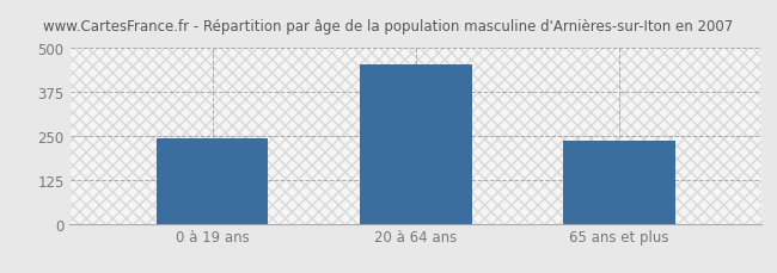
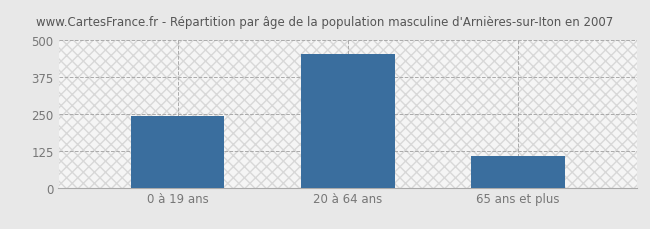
65 ans et plus: 235 -> 107
